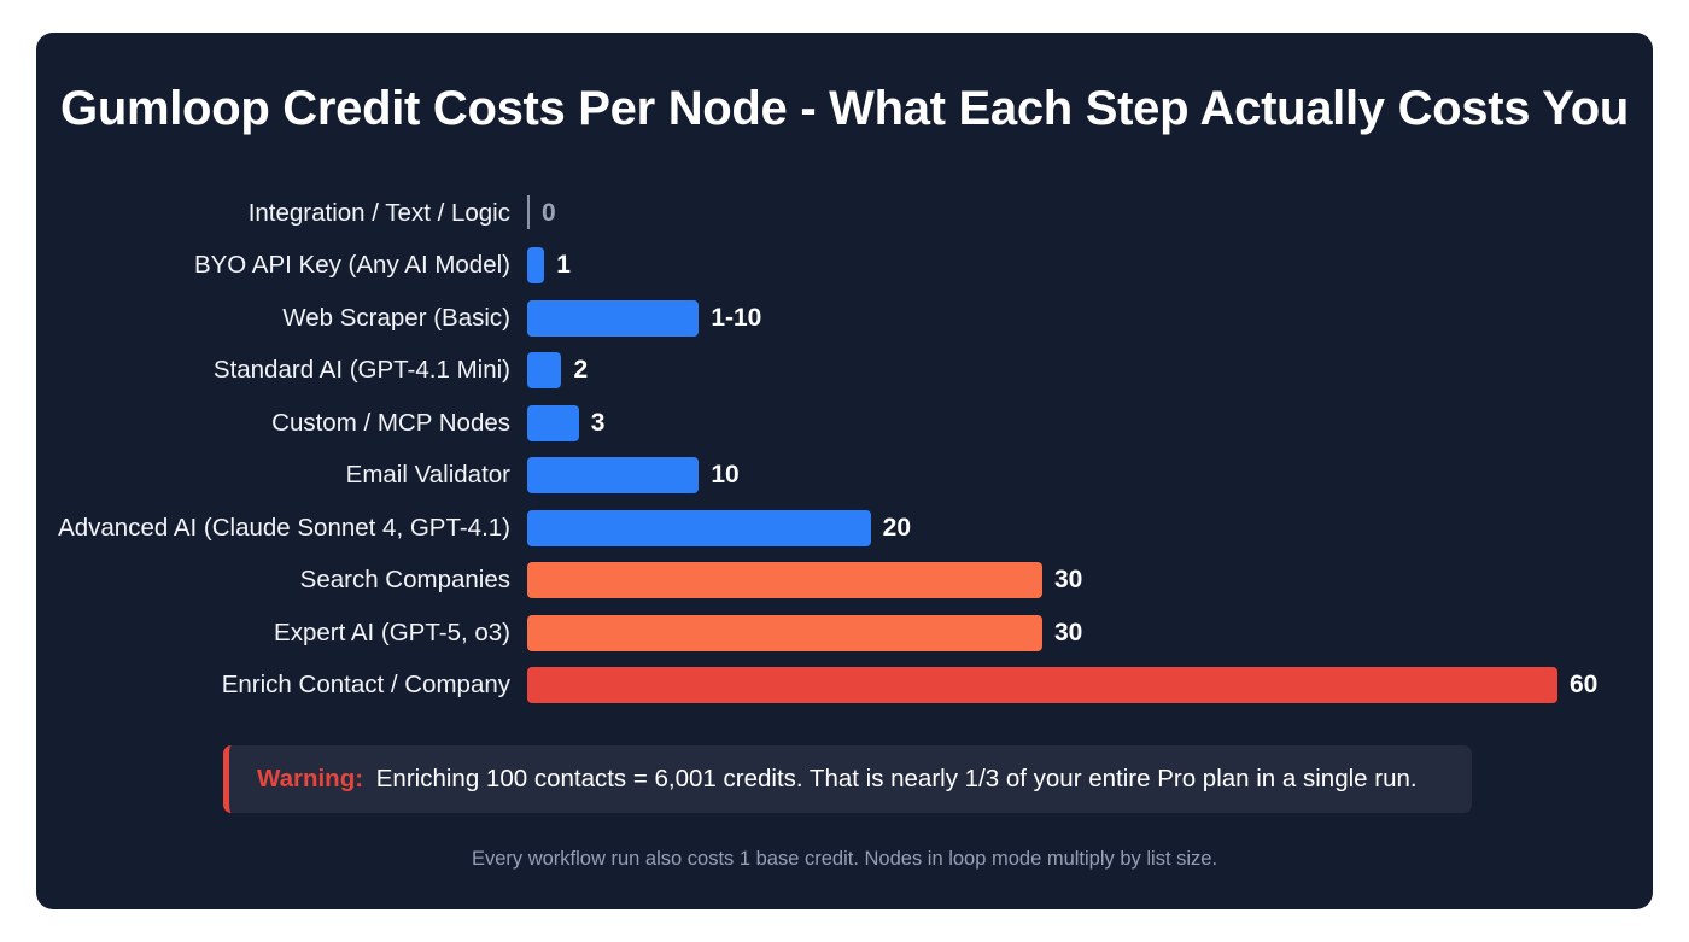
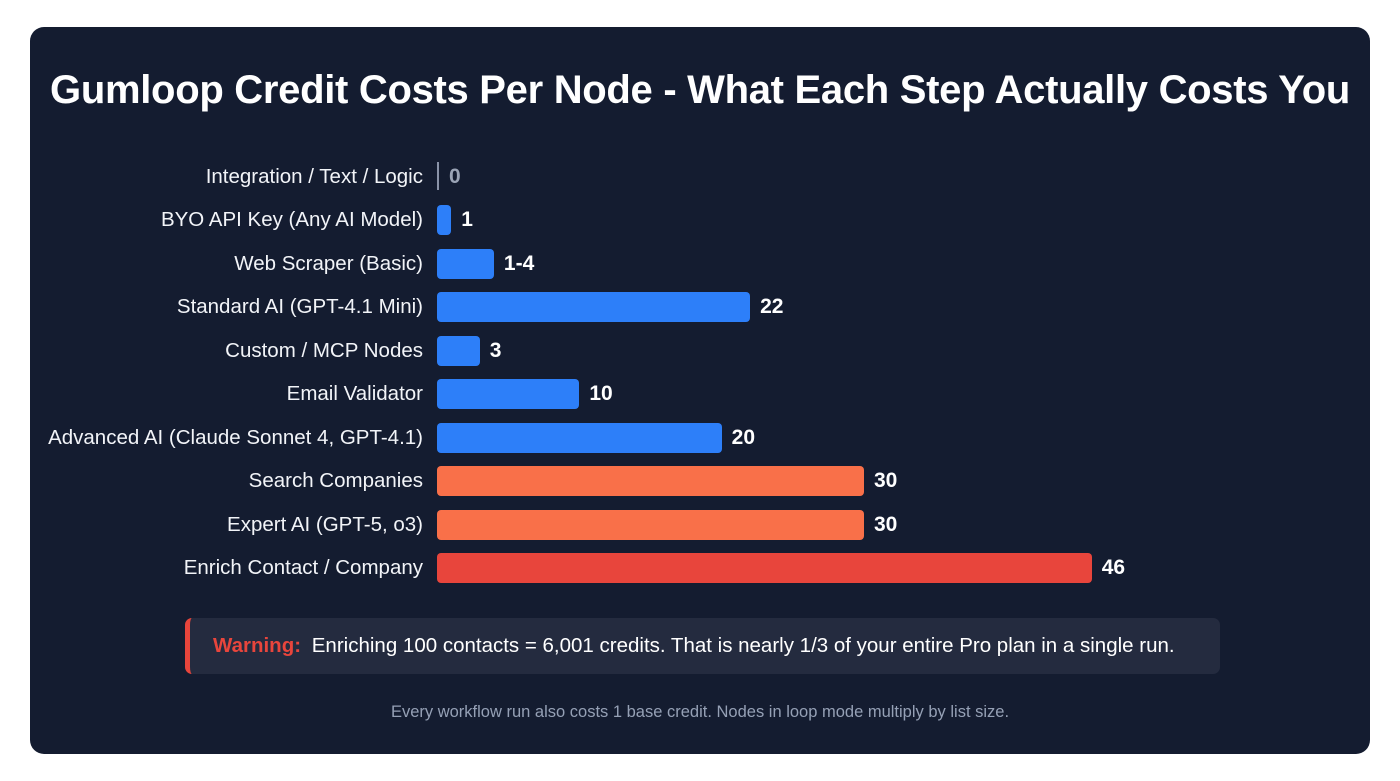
Web Scraper (Basic): 10 -> 4
Standard AI (GPT-4.1 Mini): 2 -> 22
Enrich Contact / Company: 60 -> 46
